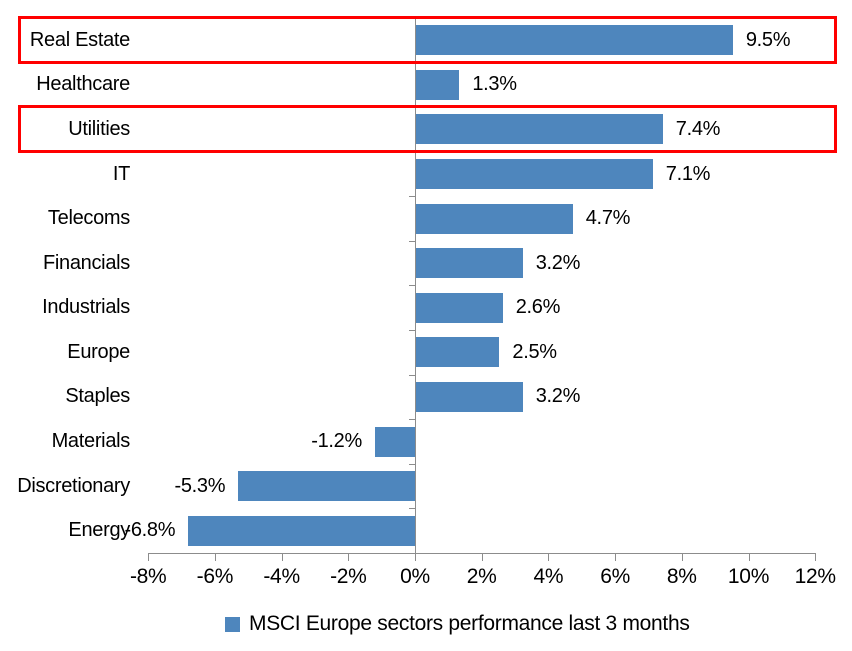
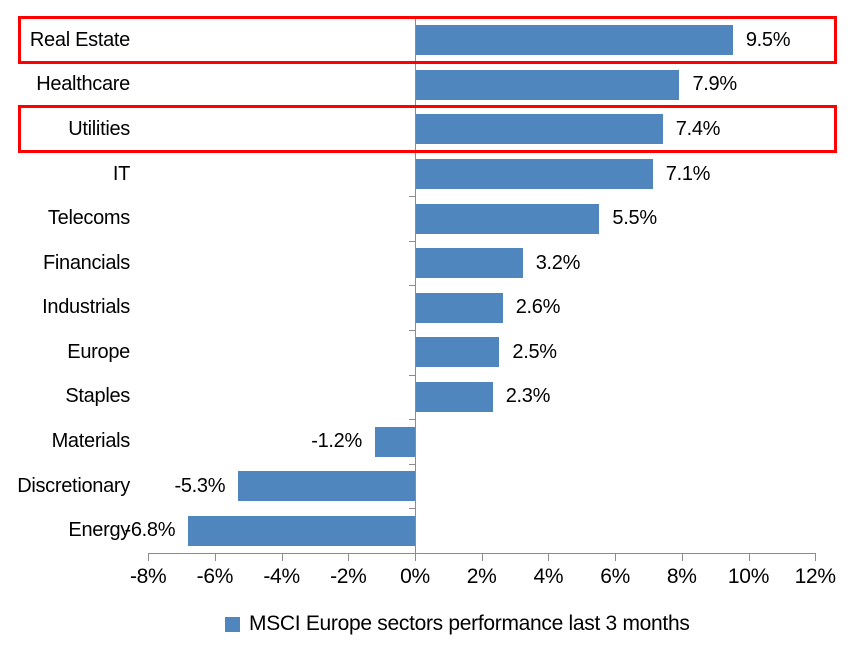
Healthcare: 1.3% -> 7.9%
Telecoms: 4.7% -> 5.5%
Staples: 3.2% -> 2.3%
